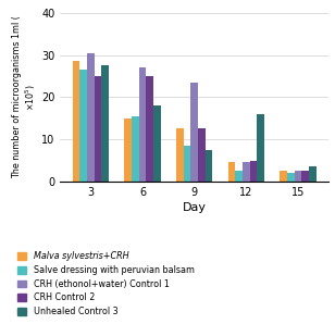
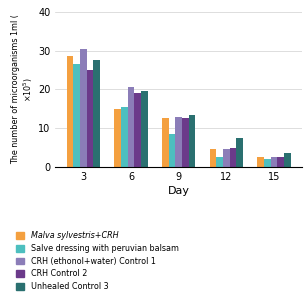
CRH (ethonol+water) Control 1/6: 27.0 -> 20.5
CRH Control 2/6: 25.0 -> 19.0
Unhealed Control 3/6: 18.0 -> 19.5
CRH (ethonol+water) Control 1/9: 23.5 -> 13.0
Unhealed Control 3/9: 7.5 -> 13.5
Unhealed Control 3/12: 16.0 -> 7.5
